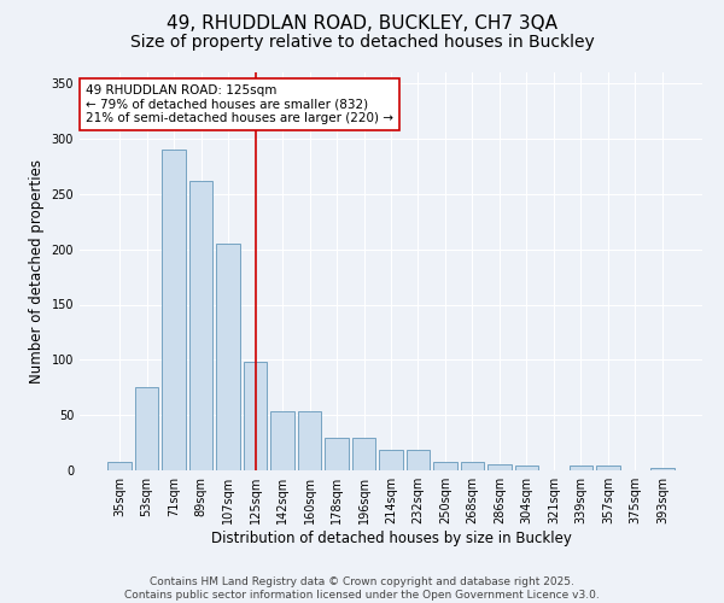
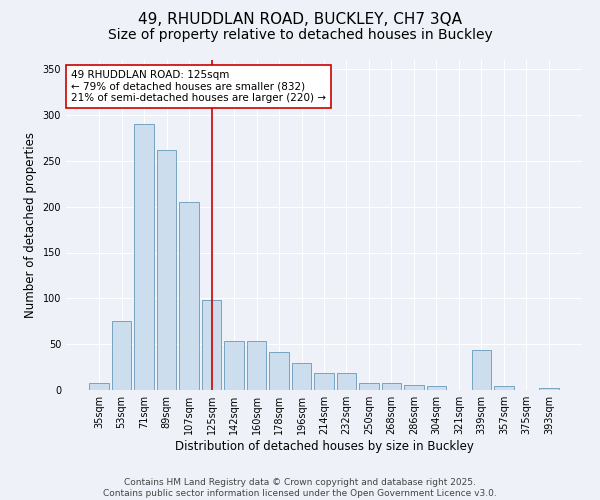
178sqm: 30 -> 42
339sqm: 4 -> 44
